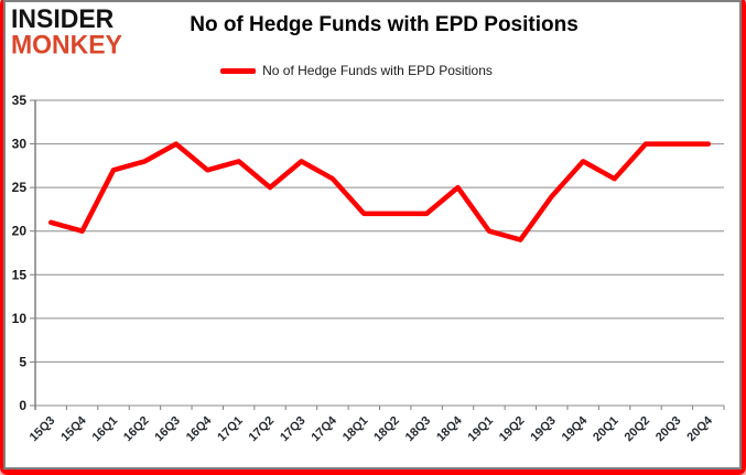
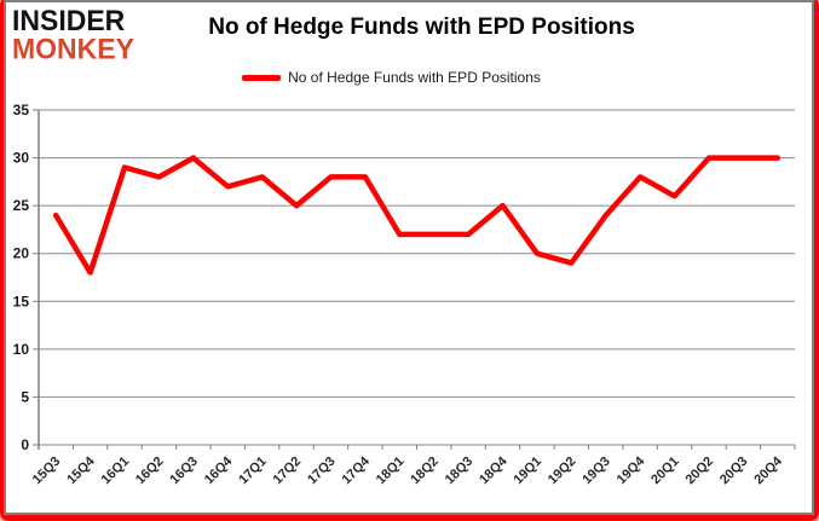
15Q3: 21 -> 24
15Q4: 20 -> 18
16Q1: 27 -> 29
17Q4: 26 -> 28
